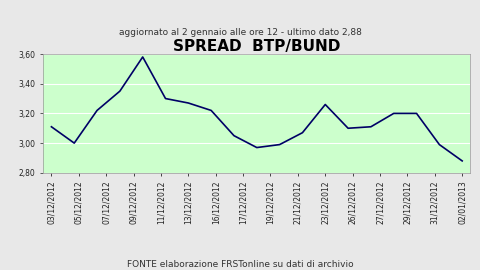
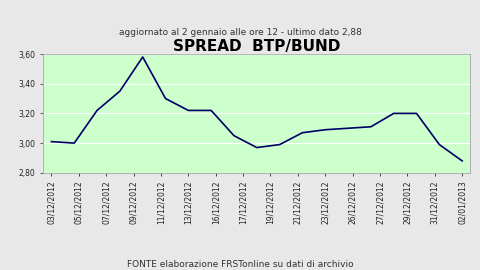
03/12/2012: 3,11 -> 3,01
13/12/2012: 3,27 -> 3,22
23/12/2012: 3,26 -> 3,09
